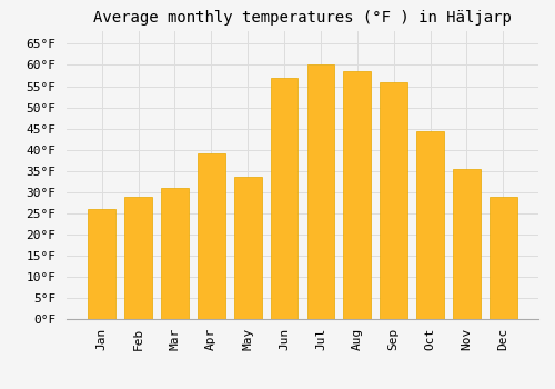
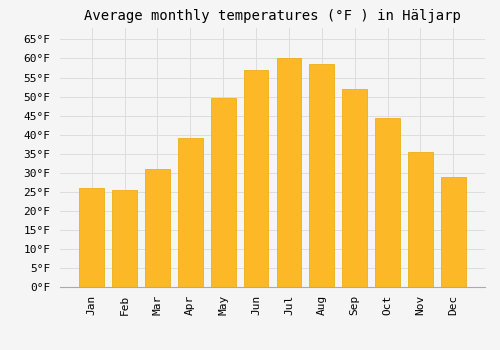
Feb: 29.0°F -> 25.5°F
May: 33.5°F -> 49.5°F
Sep: 56.0°F -> 52.0°F
